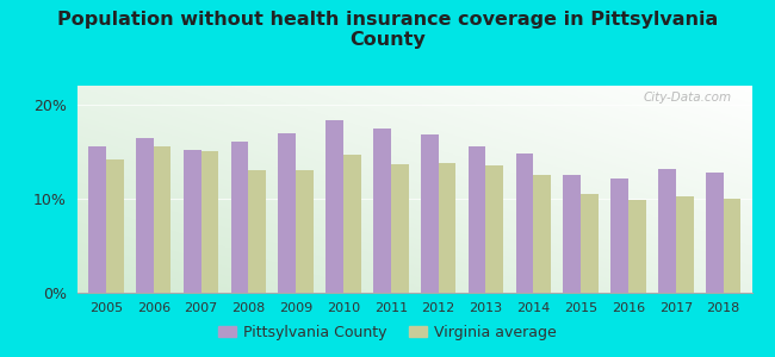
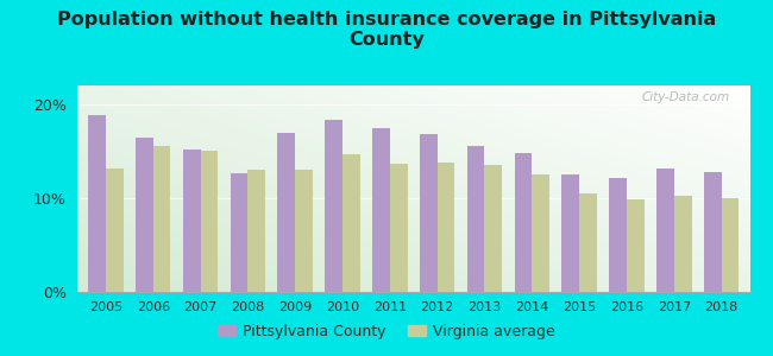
Pittsylvania County/2005: 15.5% -> 18.8%
Virginia average/2005: 14.2% -> 13.2%
Pittsylvania County/2008: 16.0% -> 12.6%
